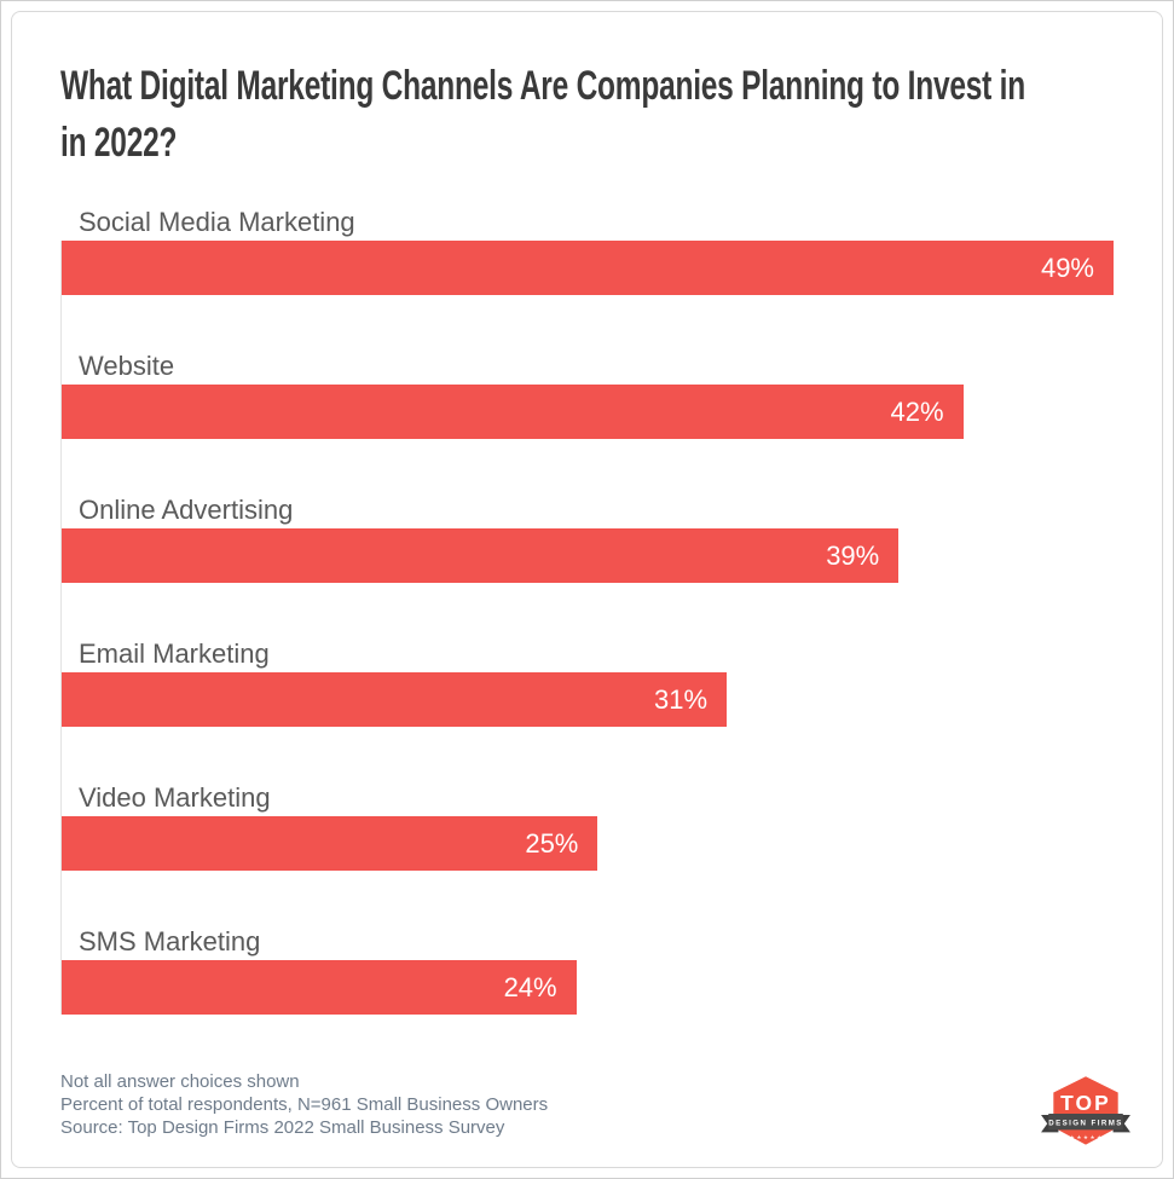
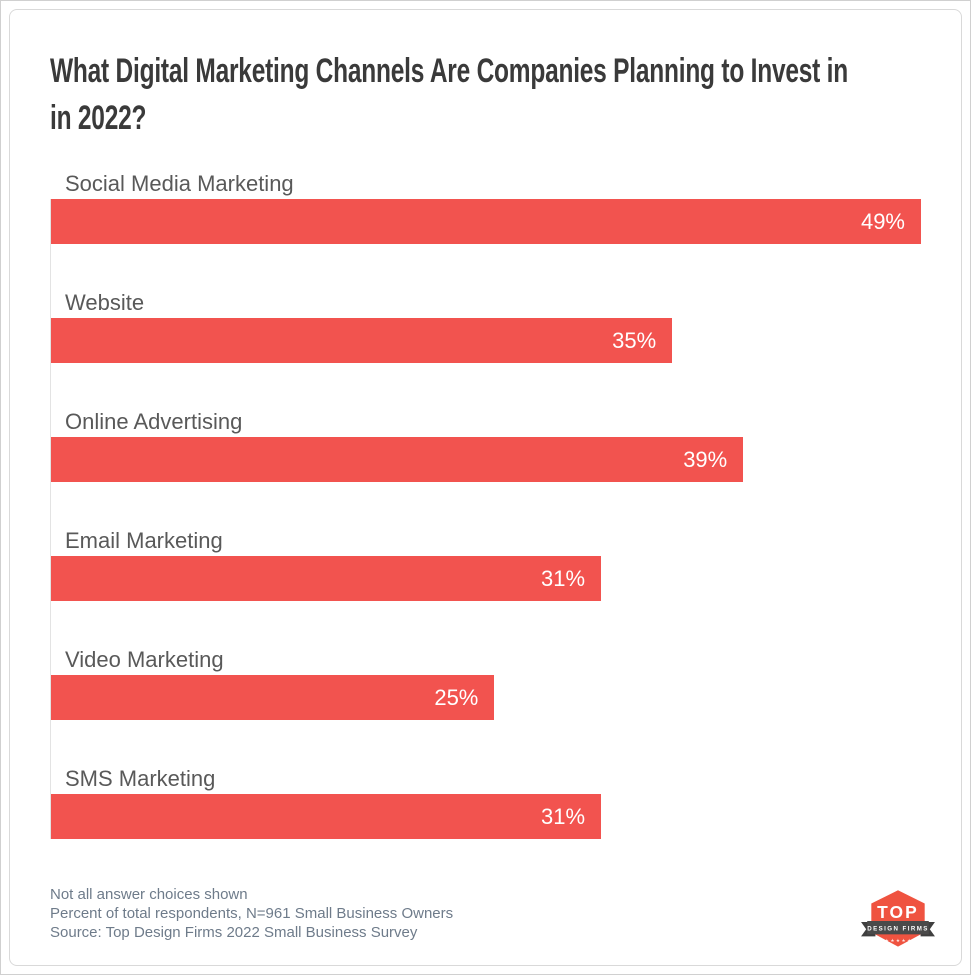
Website: 42% -> 35%
SMS Marketing: 24% -> 31%
